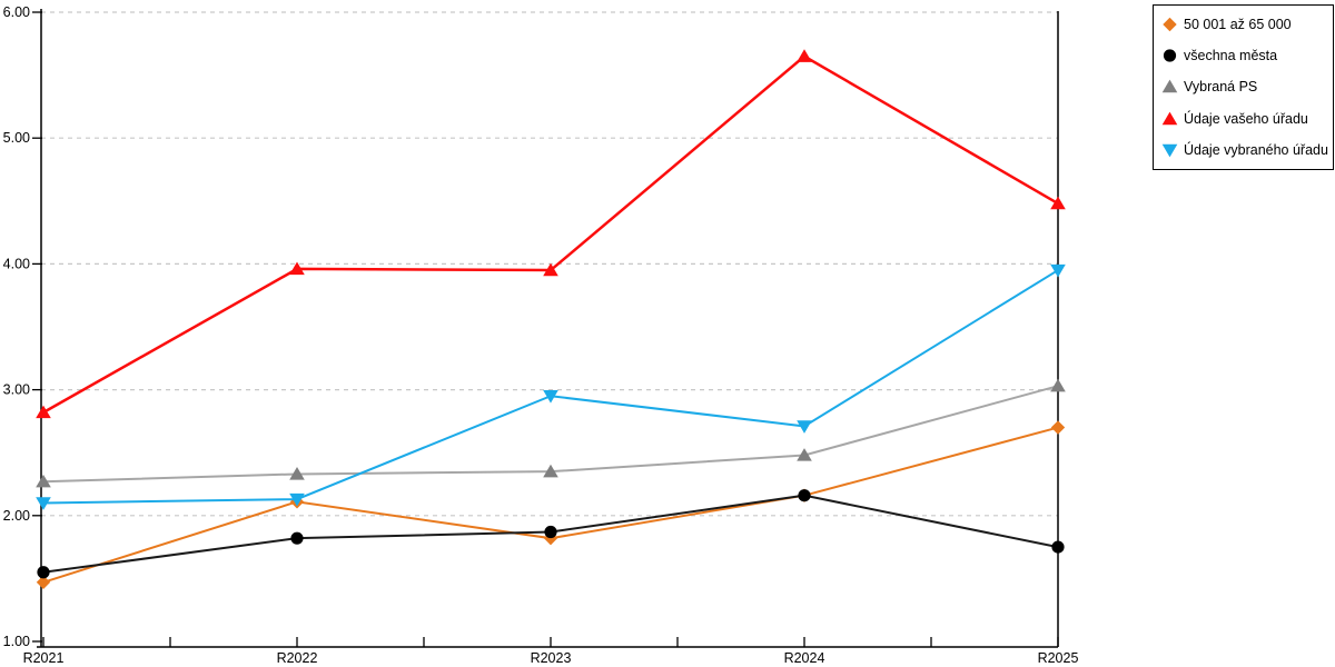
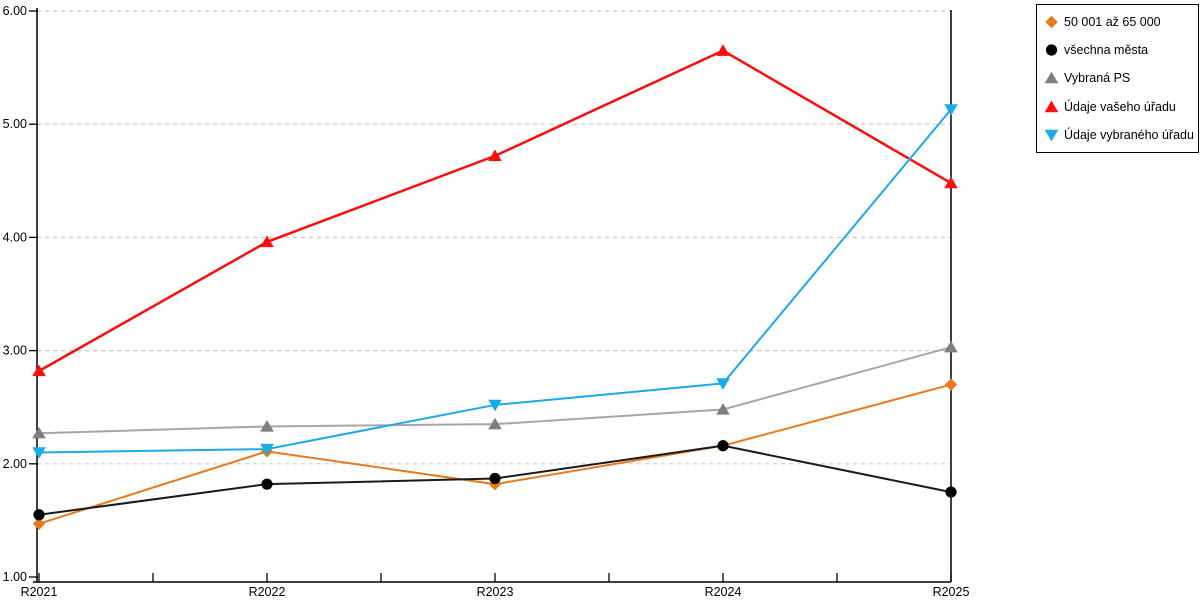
Údaje vašeho úřadu/R2023: 3.95 -> 4.72
Údaje vybraného úřadu/R2023: 2.95 -> 2.52
Údaje vybraného úřadu/R2025: 3.95 -> 5.13
